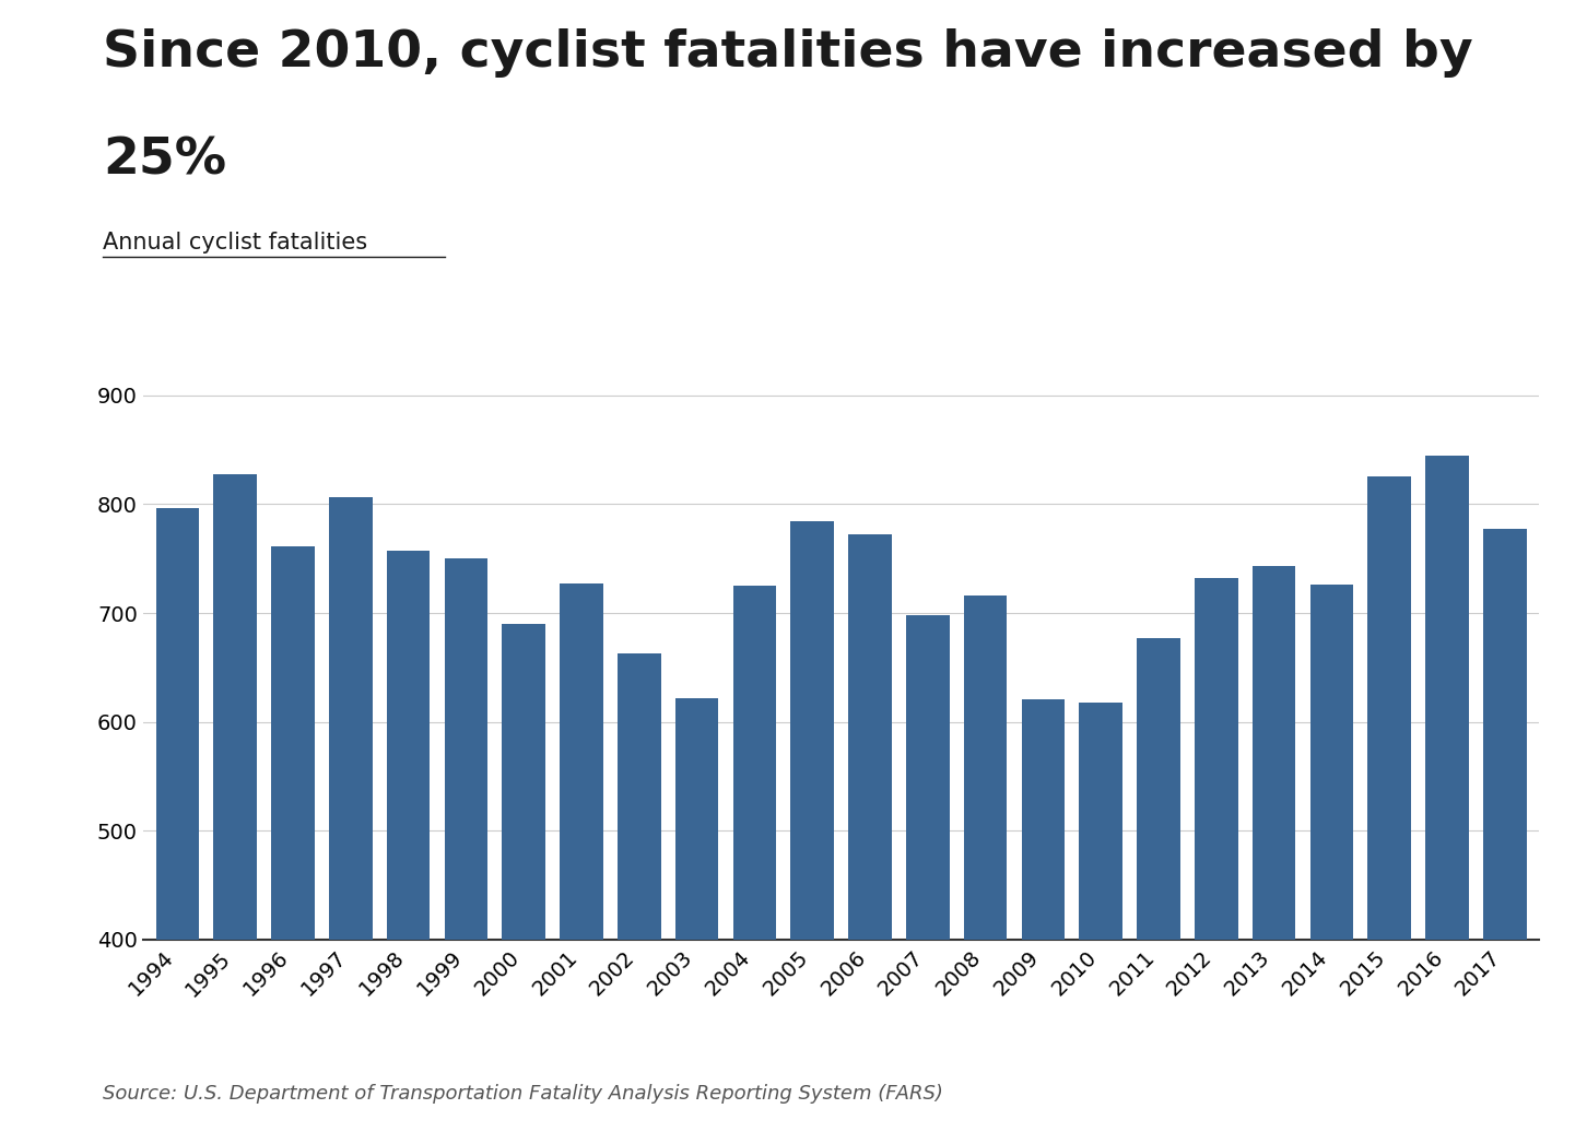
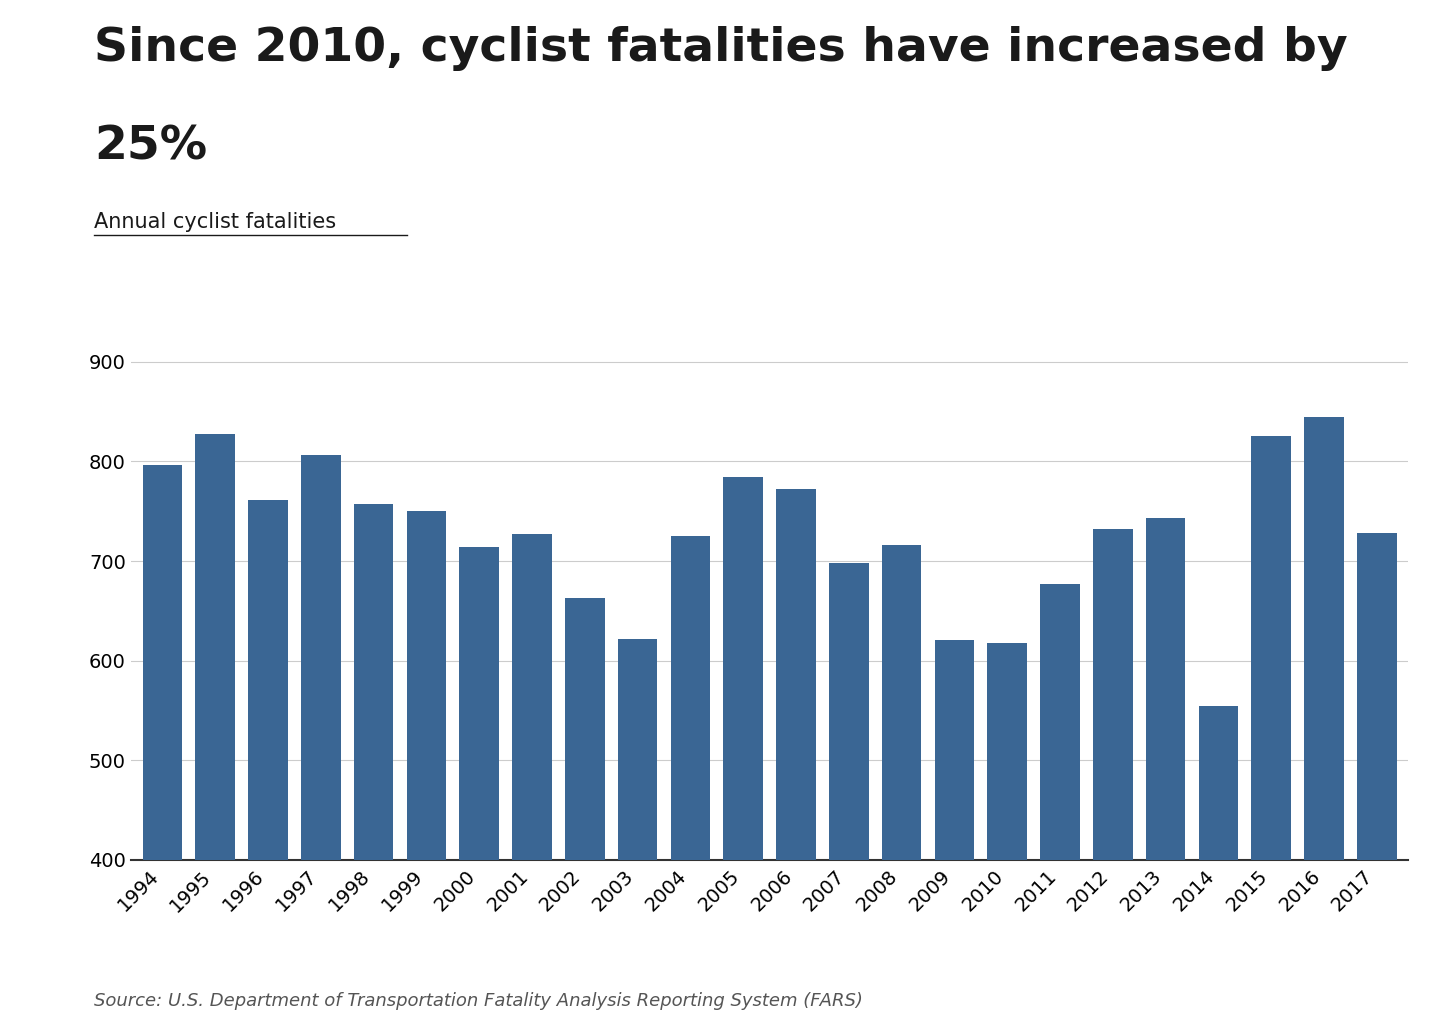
2000: 690 -> 714
2014: 726 -> 554
2017: 777 -> 728
